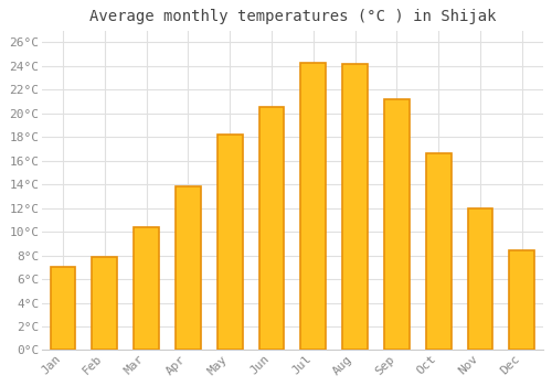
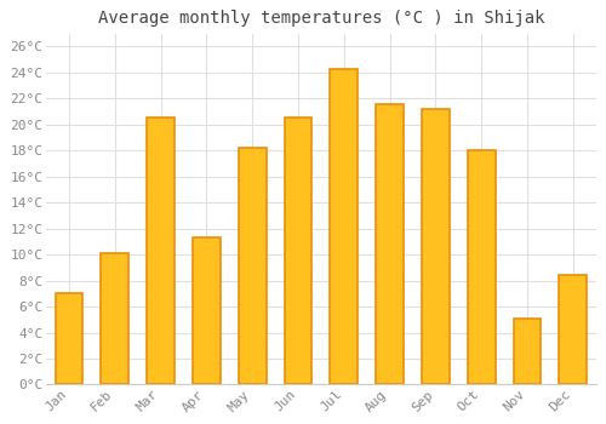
Feb: 7.9°C -> 10.1°C
Mar: 10.4°C -> 20.5°C
Apr: 13.8°C -> 11.3°C
Aug: 24.2°C -> 21.6°C
Oct: 16.6°C -> 18.0°C
Nov: 12.0°C -> 5.1°C
